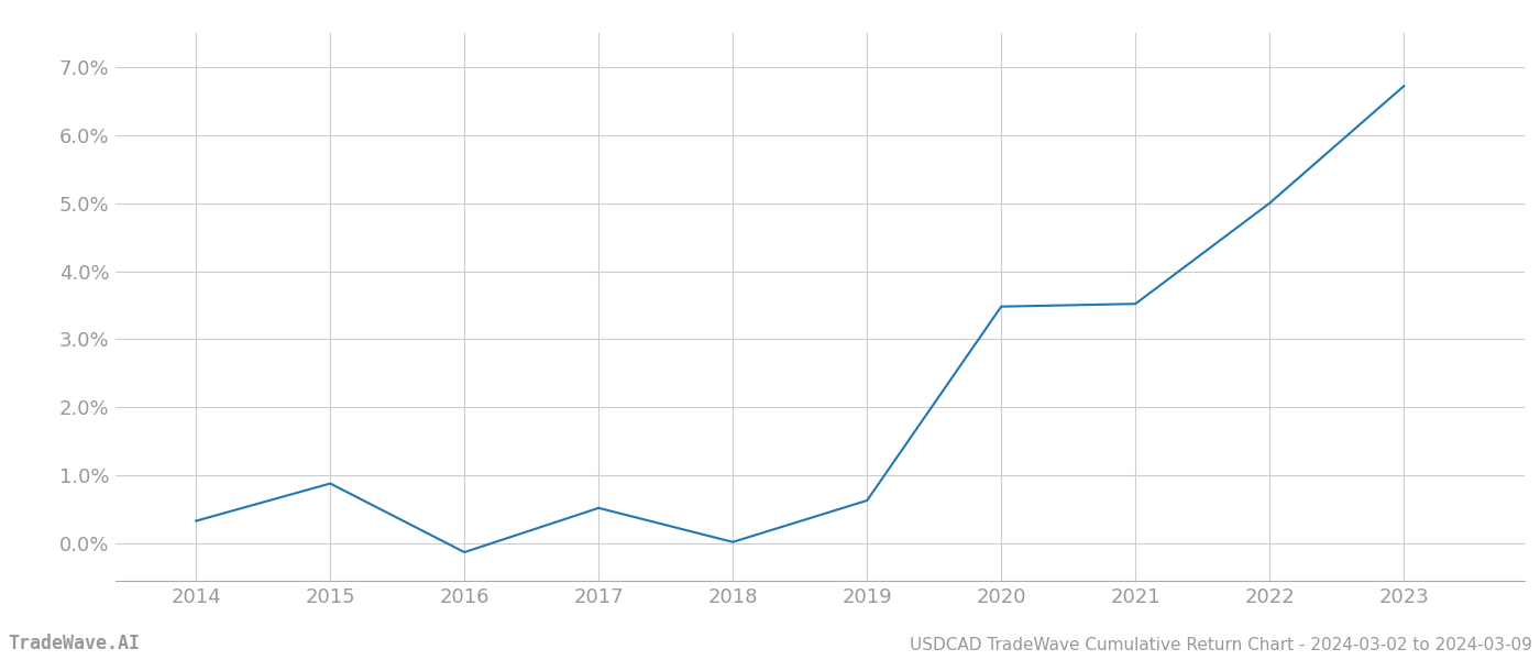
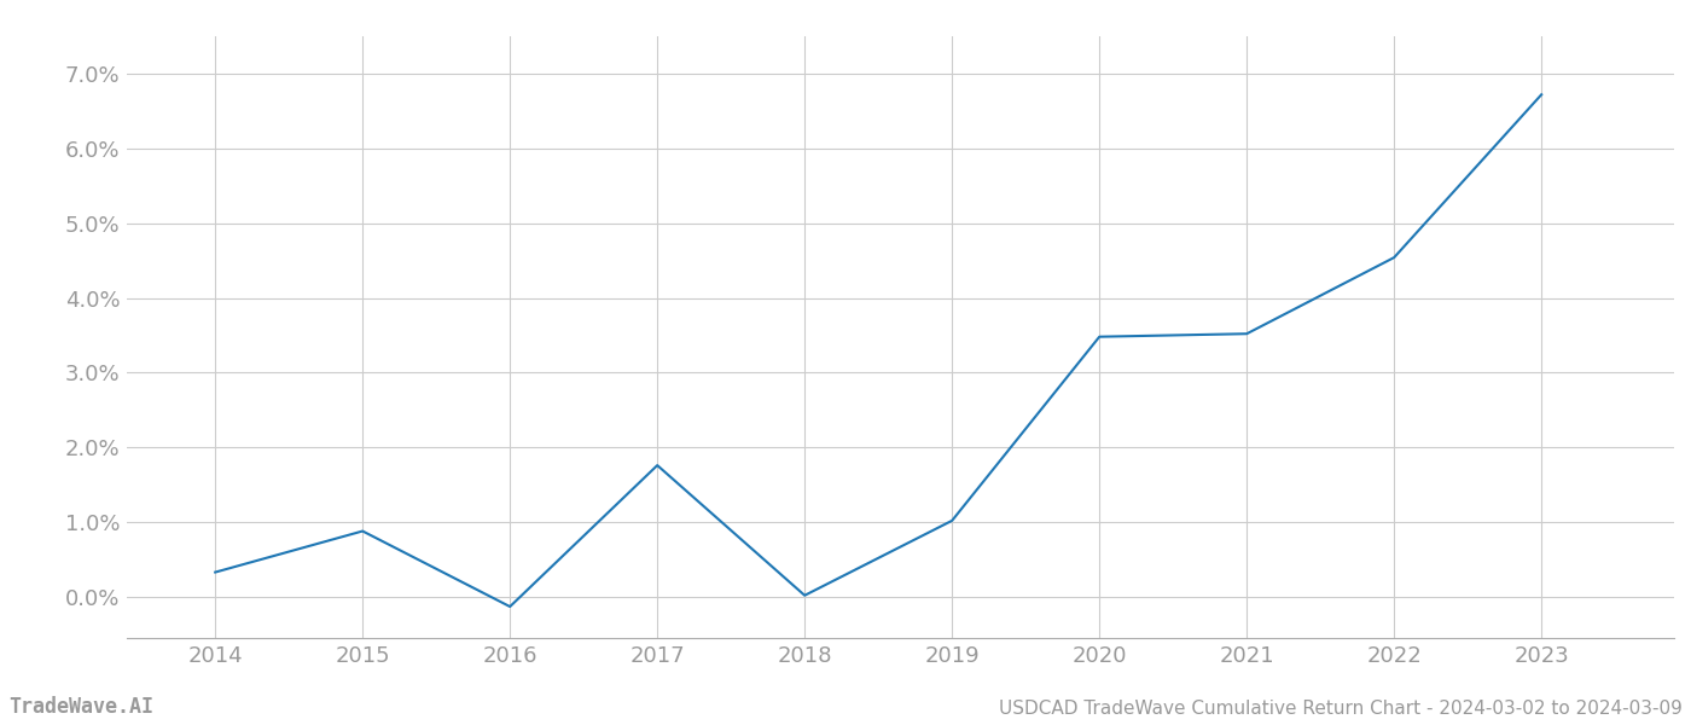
2017: 0.52% -> 1.76%
2019: 0.63% -> 1.02%
2022: 5.00% -> 4.54%
